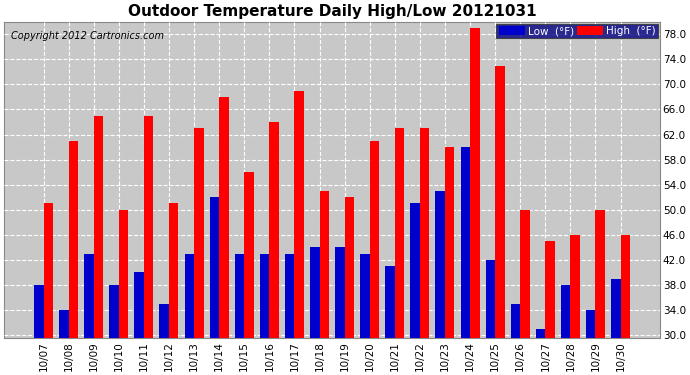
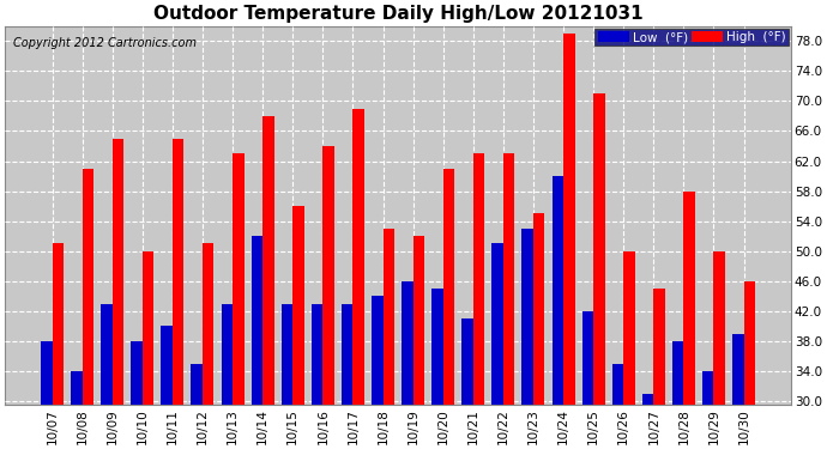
Low (°F)/10/19: 44 -> 46
Low (°F)/10/20: 43 -> 45
High (°F)/10/23: 60 -> 55
High (°F)/10/25: 73 -> 71
High (°F)/10/28: 46 -> 58
